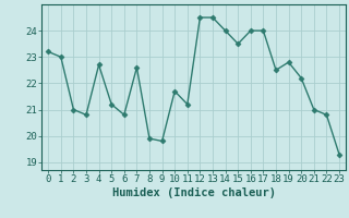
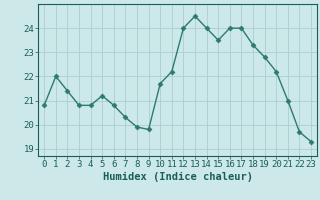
0: 23.2 -> 20.8
1: 23.0 -> 22.0
2: 21.0 -> 21.4
4: 22.7 -> 20.8
7: 22.6 -> 20.3
11: 21.2 -> 22.2
12: 24.5 -> 24.0
18: 22.5 -> 23.3
22: 20.8 -> 19.7
